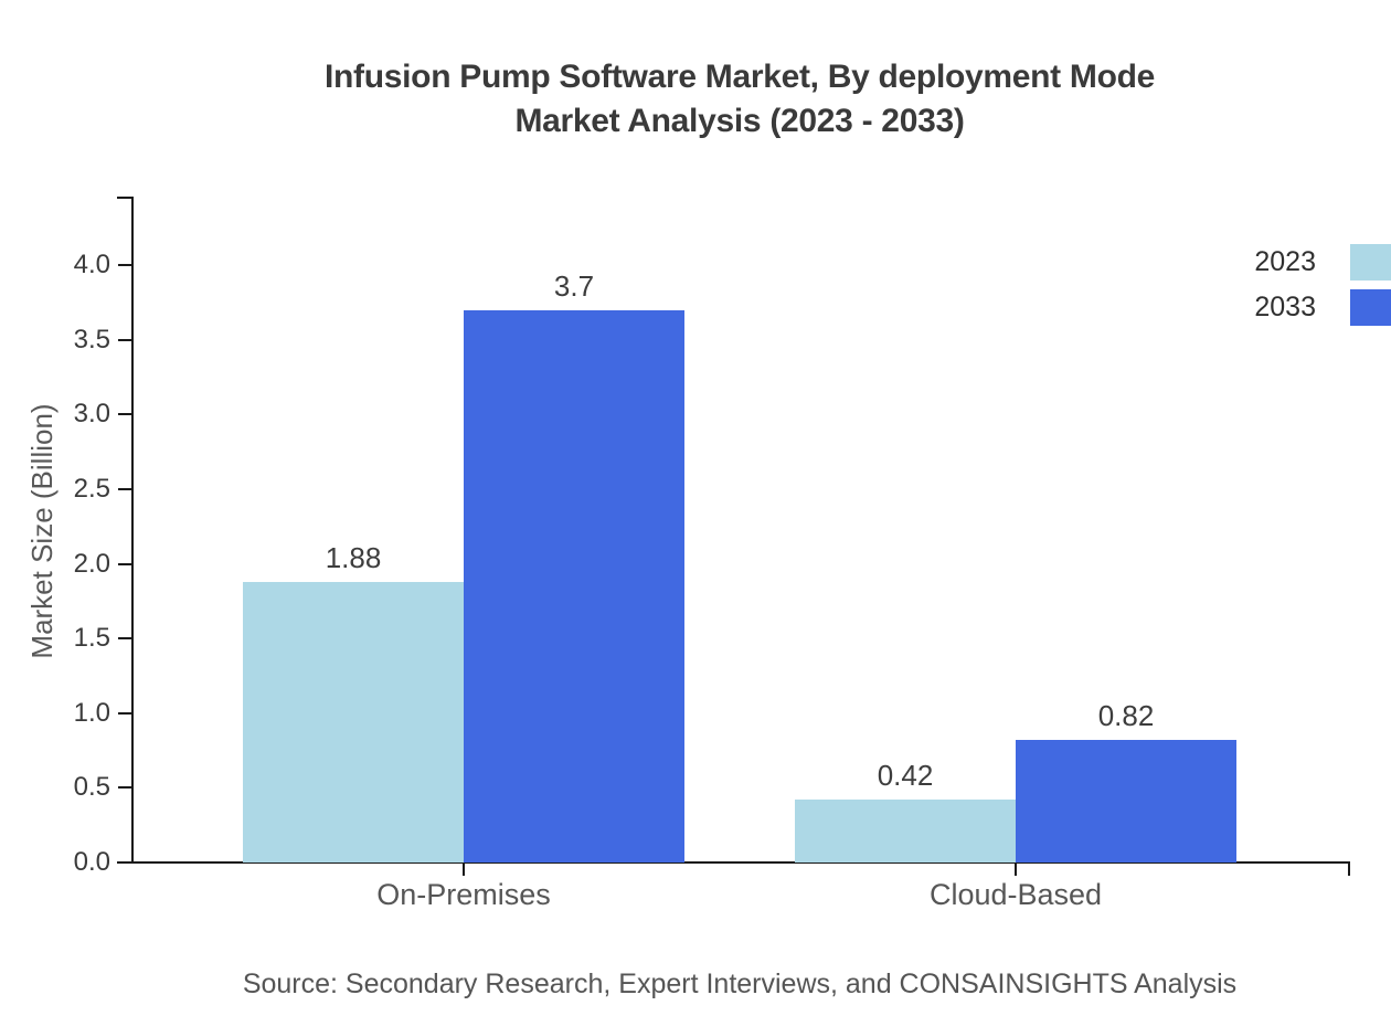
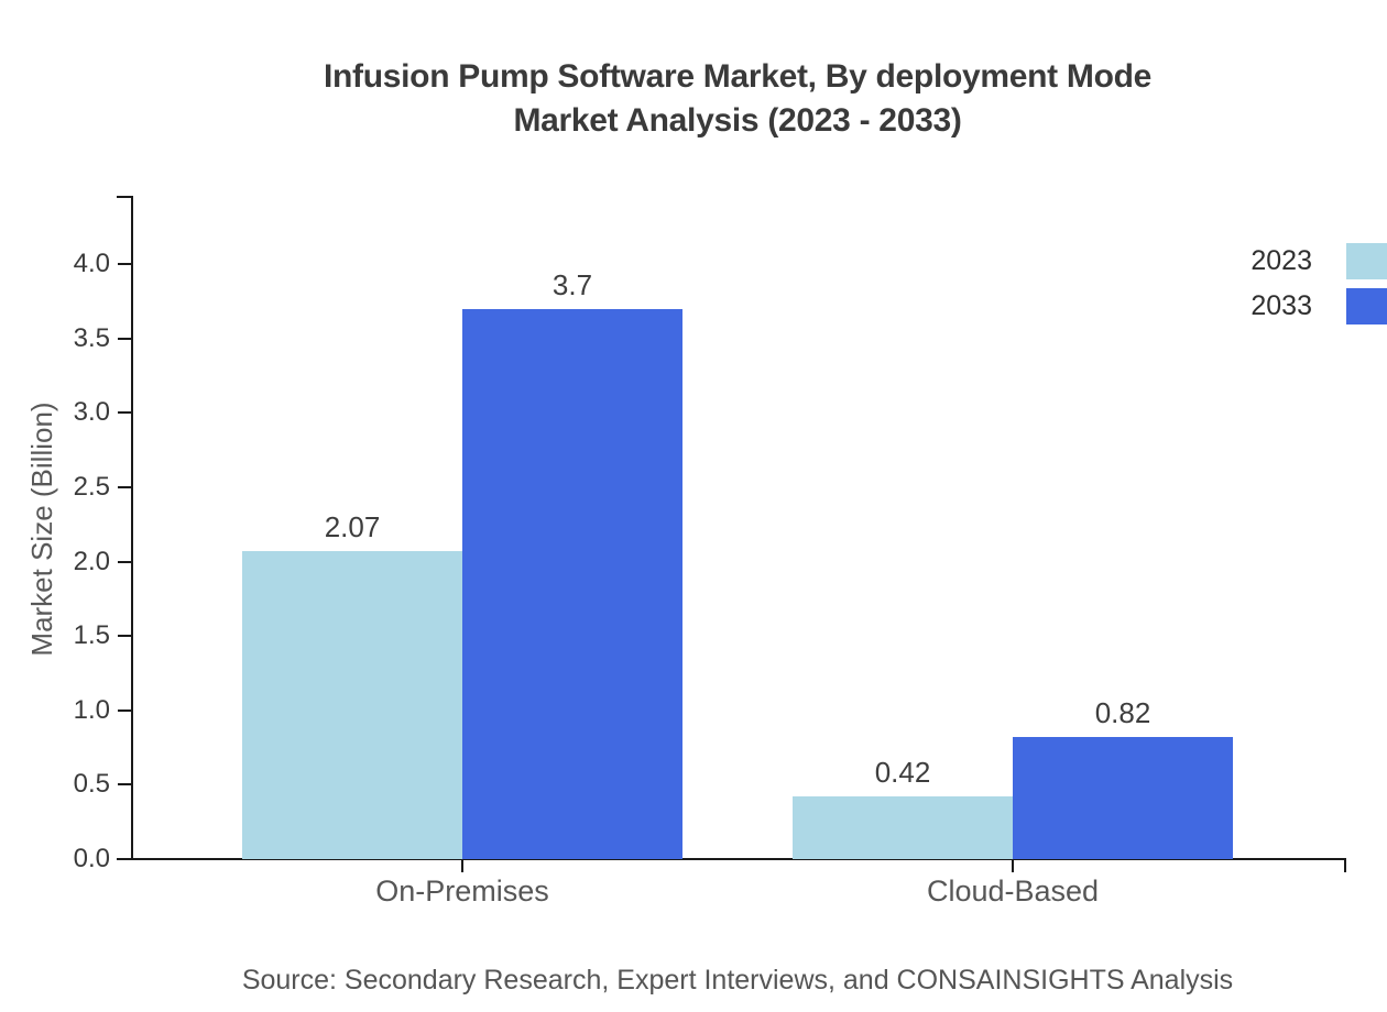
2023/On-Premises: 1.88 -> 2.07
